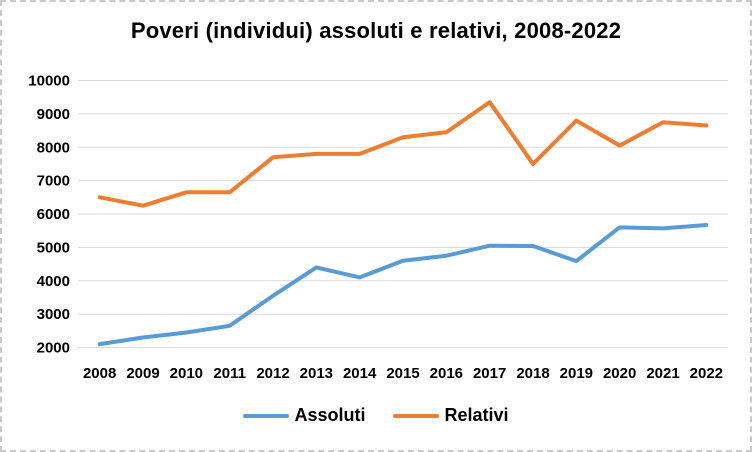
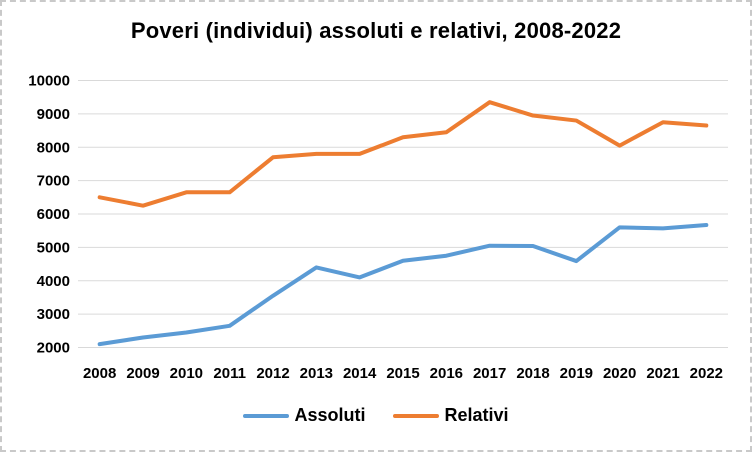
Relativi/2018: 7500 -> 9000
